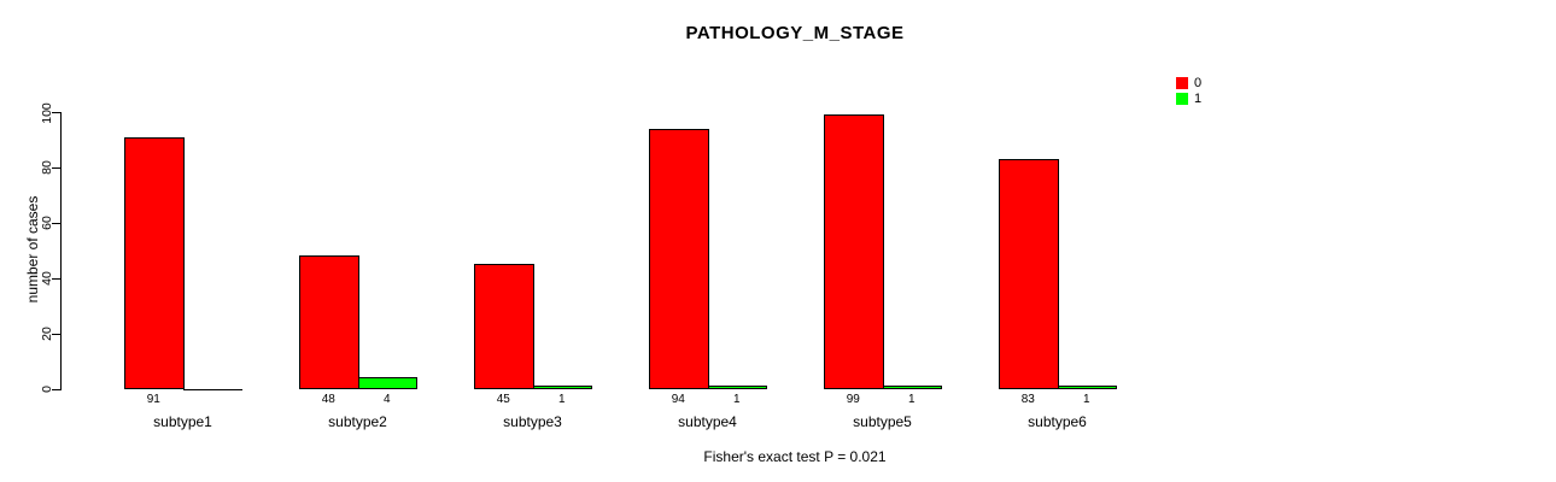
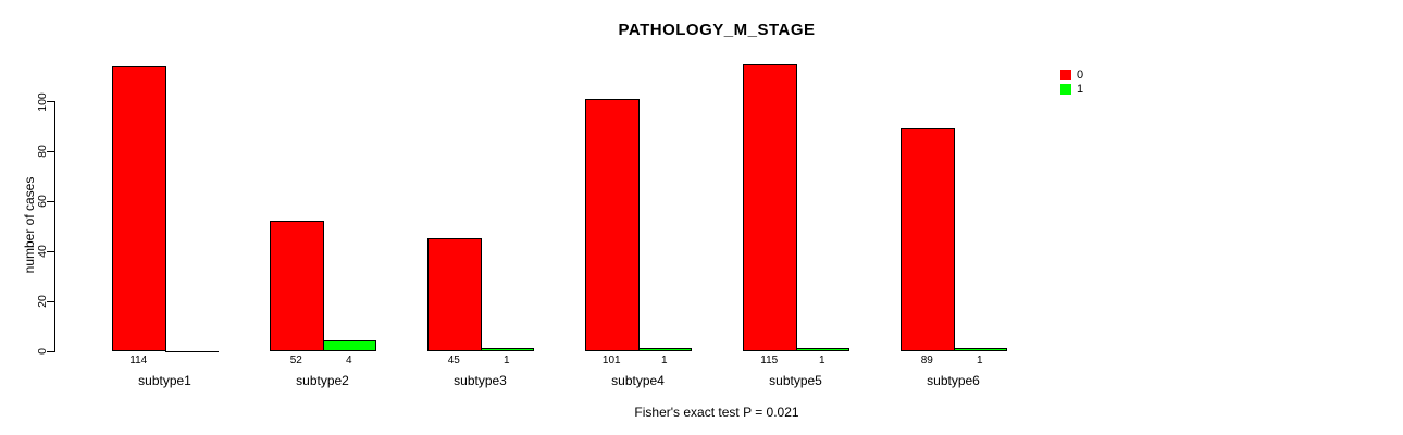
0/subtype1: 91 -> 114
0/subtype2: 48 -> 52
0/subtype4: 94 -> 101
0/subtype5: 99 -> 115
0/subtype6: 83 -> 89
